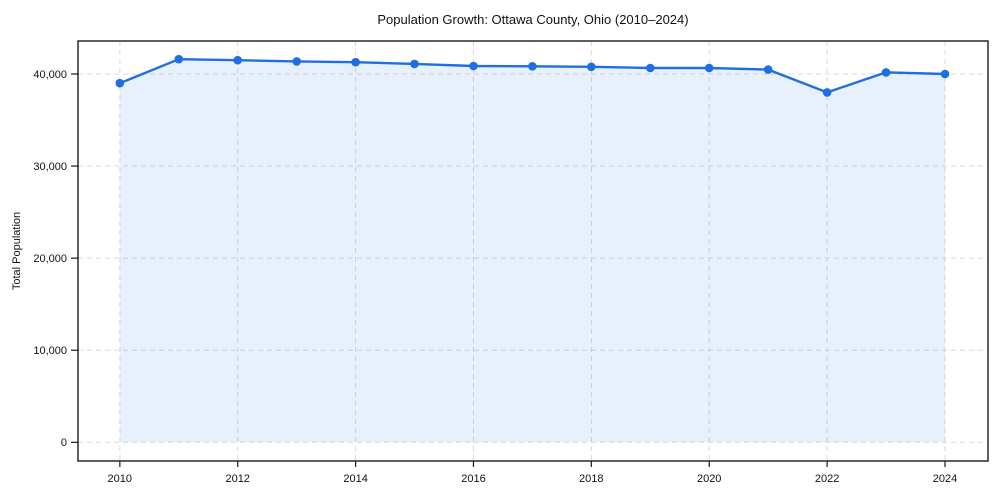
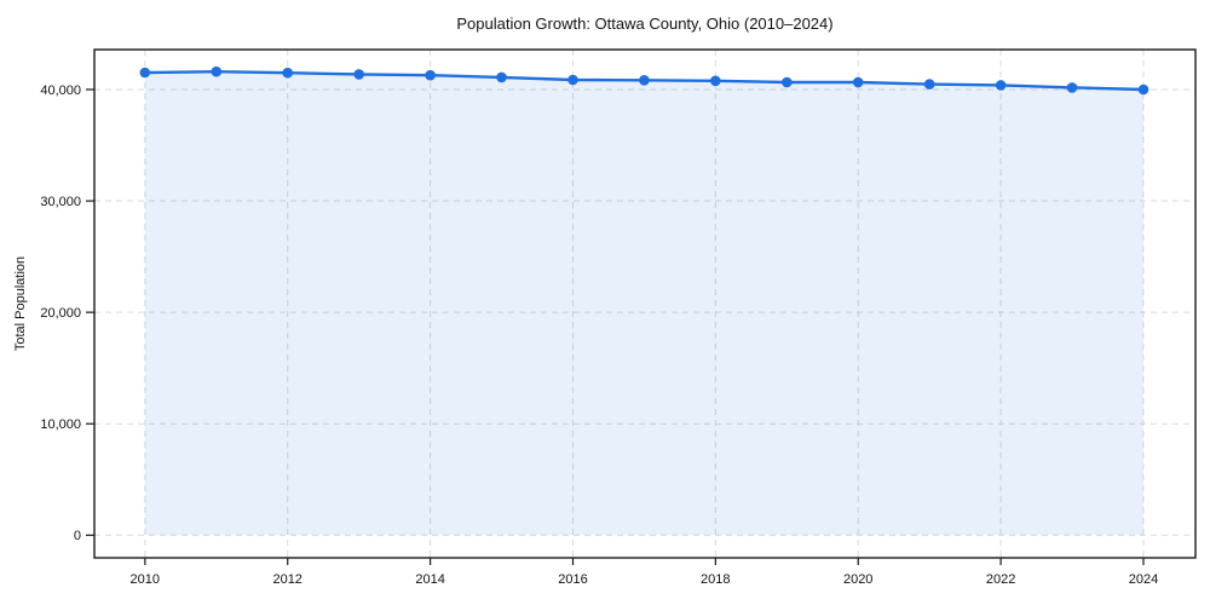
2010: 39000 -> 42000
2022: 38000 -> 40000
